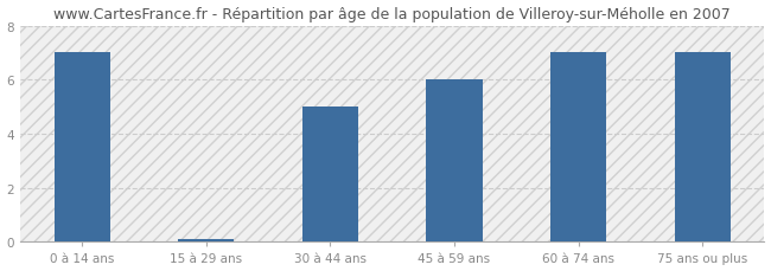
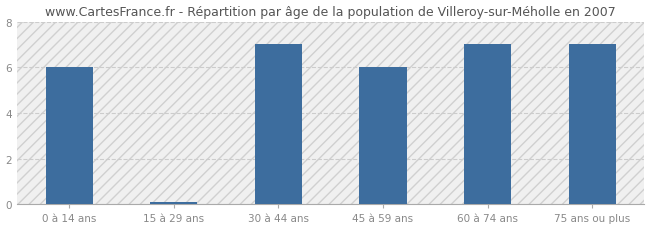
0 à 14 ans: 7.0 -> 6.0
30 à 44 ans: 5.0 -> 7.0
